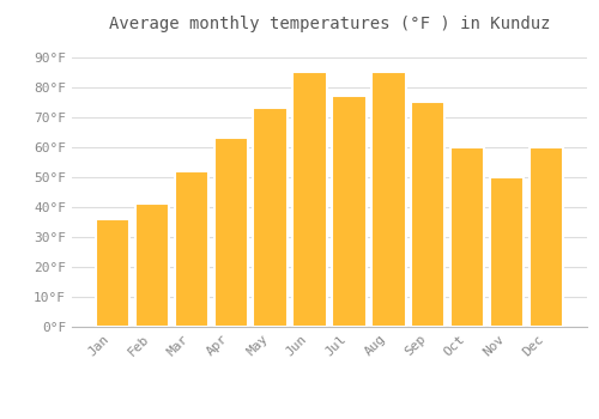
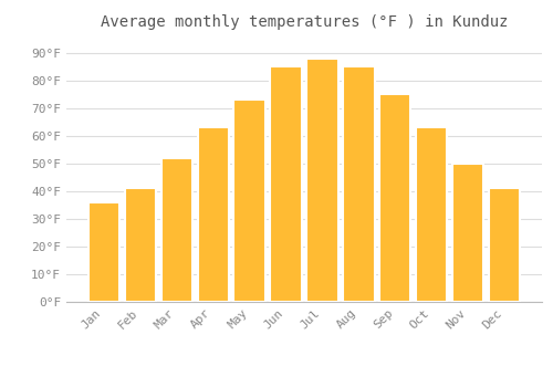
Jul: 77°F -> 88°F
Oct: 60°F -> 63°F
Dec: 60°F -> 41°F
